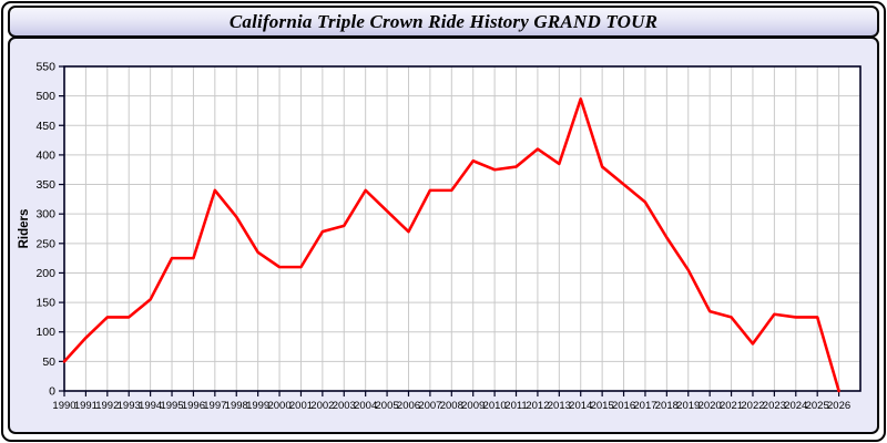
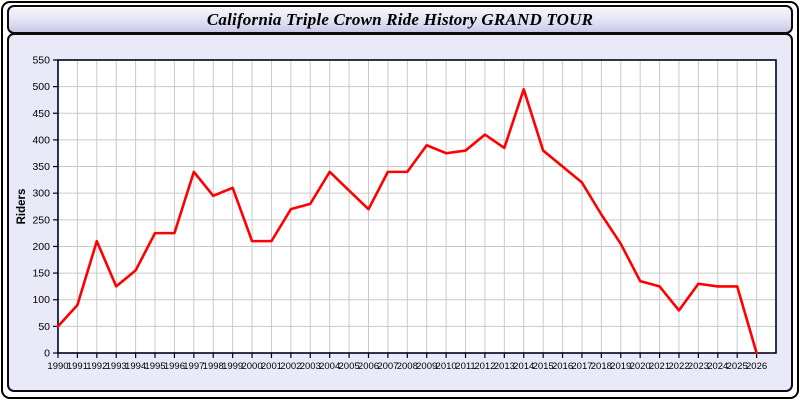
1992: 120 -> 210
1999: 240 -> 310
